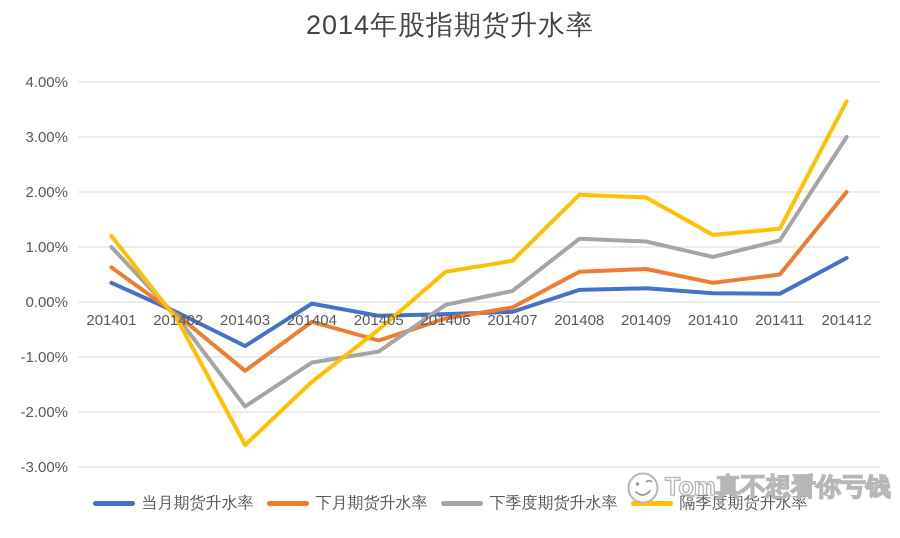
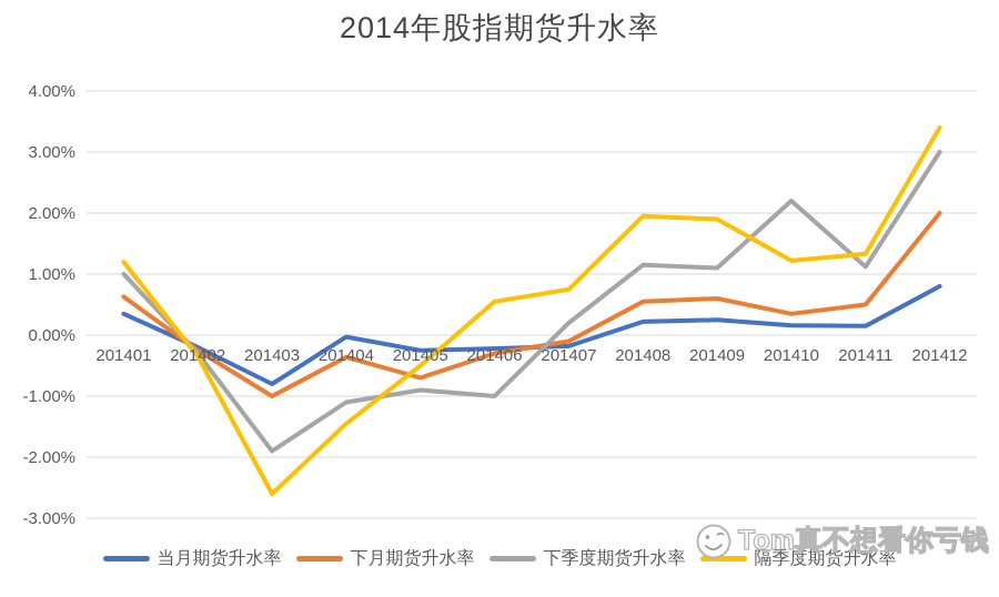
下月期货升水率/201403: -1.2% -> -1.0%
下季度期货升水率/201406: -0.1% -> -1.0%
下季度期货升水率/201410: 0.8% -> 2.2%
隔季度期货升水率/201412: 3.6% -> 3.4%
